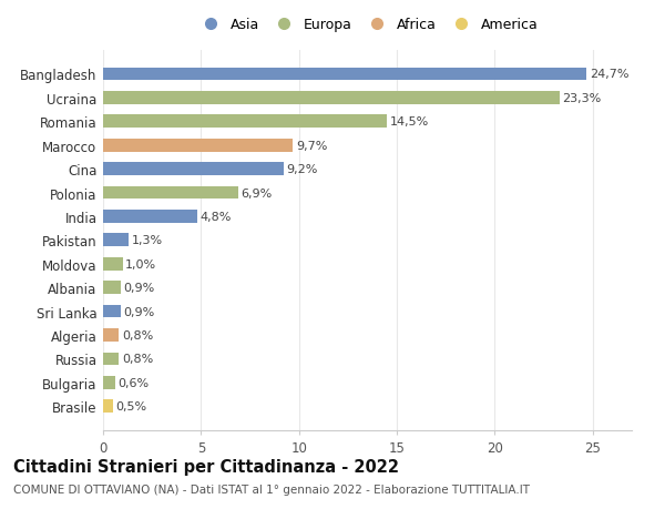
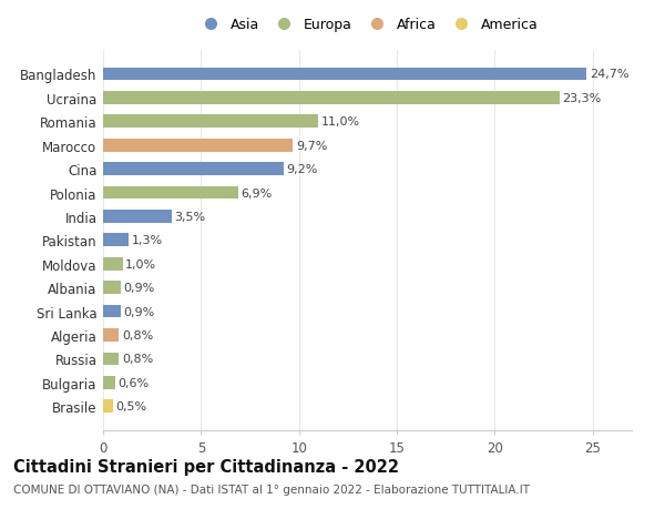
Romania: 14,5% -> 11,0%
India: 4,8% -> 3,5%
